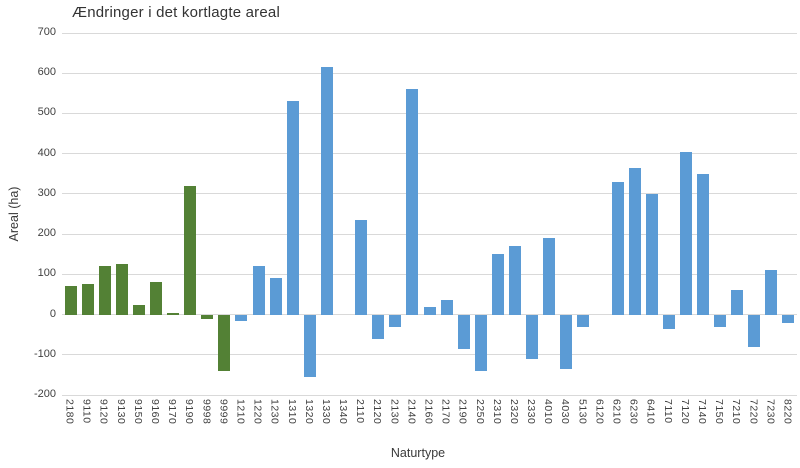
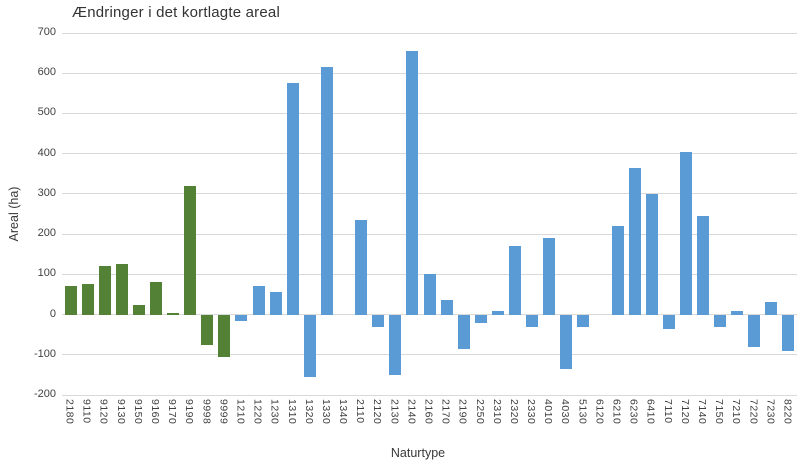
9998: -10 -> -80
9999: -140 -> -100
1220: 120 -> 70
1230: 90 -> 60
1310: 530 -> 580
2120: -60 -> -30
2130: -30 -> -150
2140: 560 -> 660
2160: 20 -> 100
2250: -140 -> -20
2310: 150 -> 10
2330: -110 -> -30
6210: 330 -> 220
7140: 350 -> 240
7210: 60 -> 10
7230: 110 -> 30
8220: -20 -> -90
